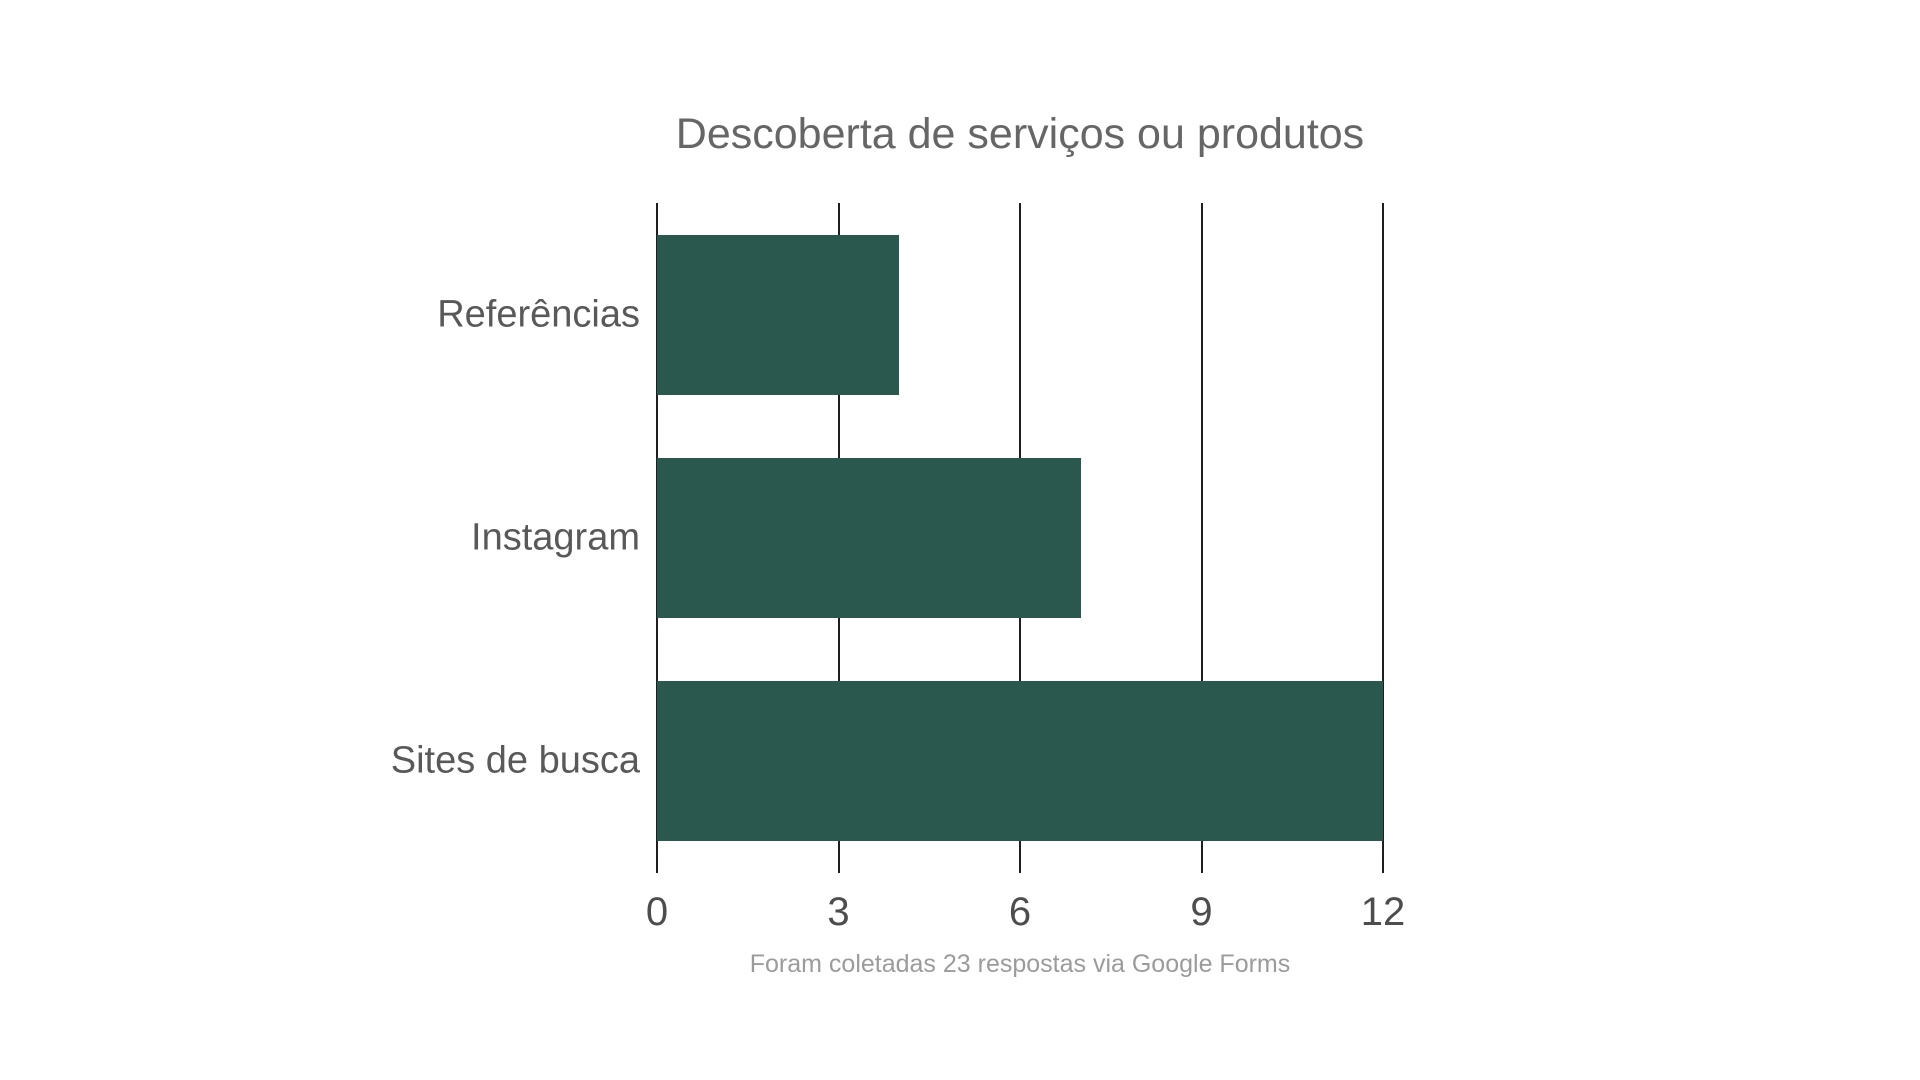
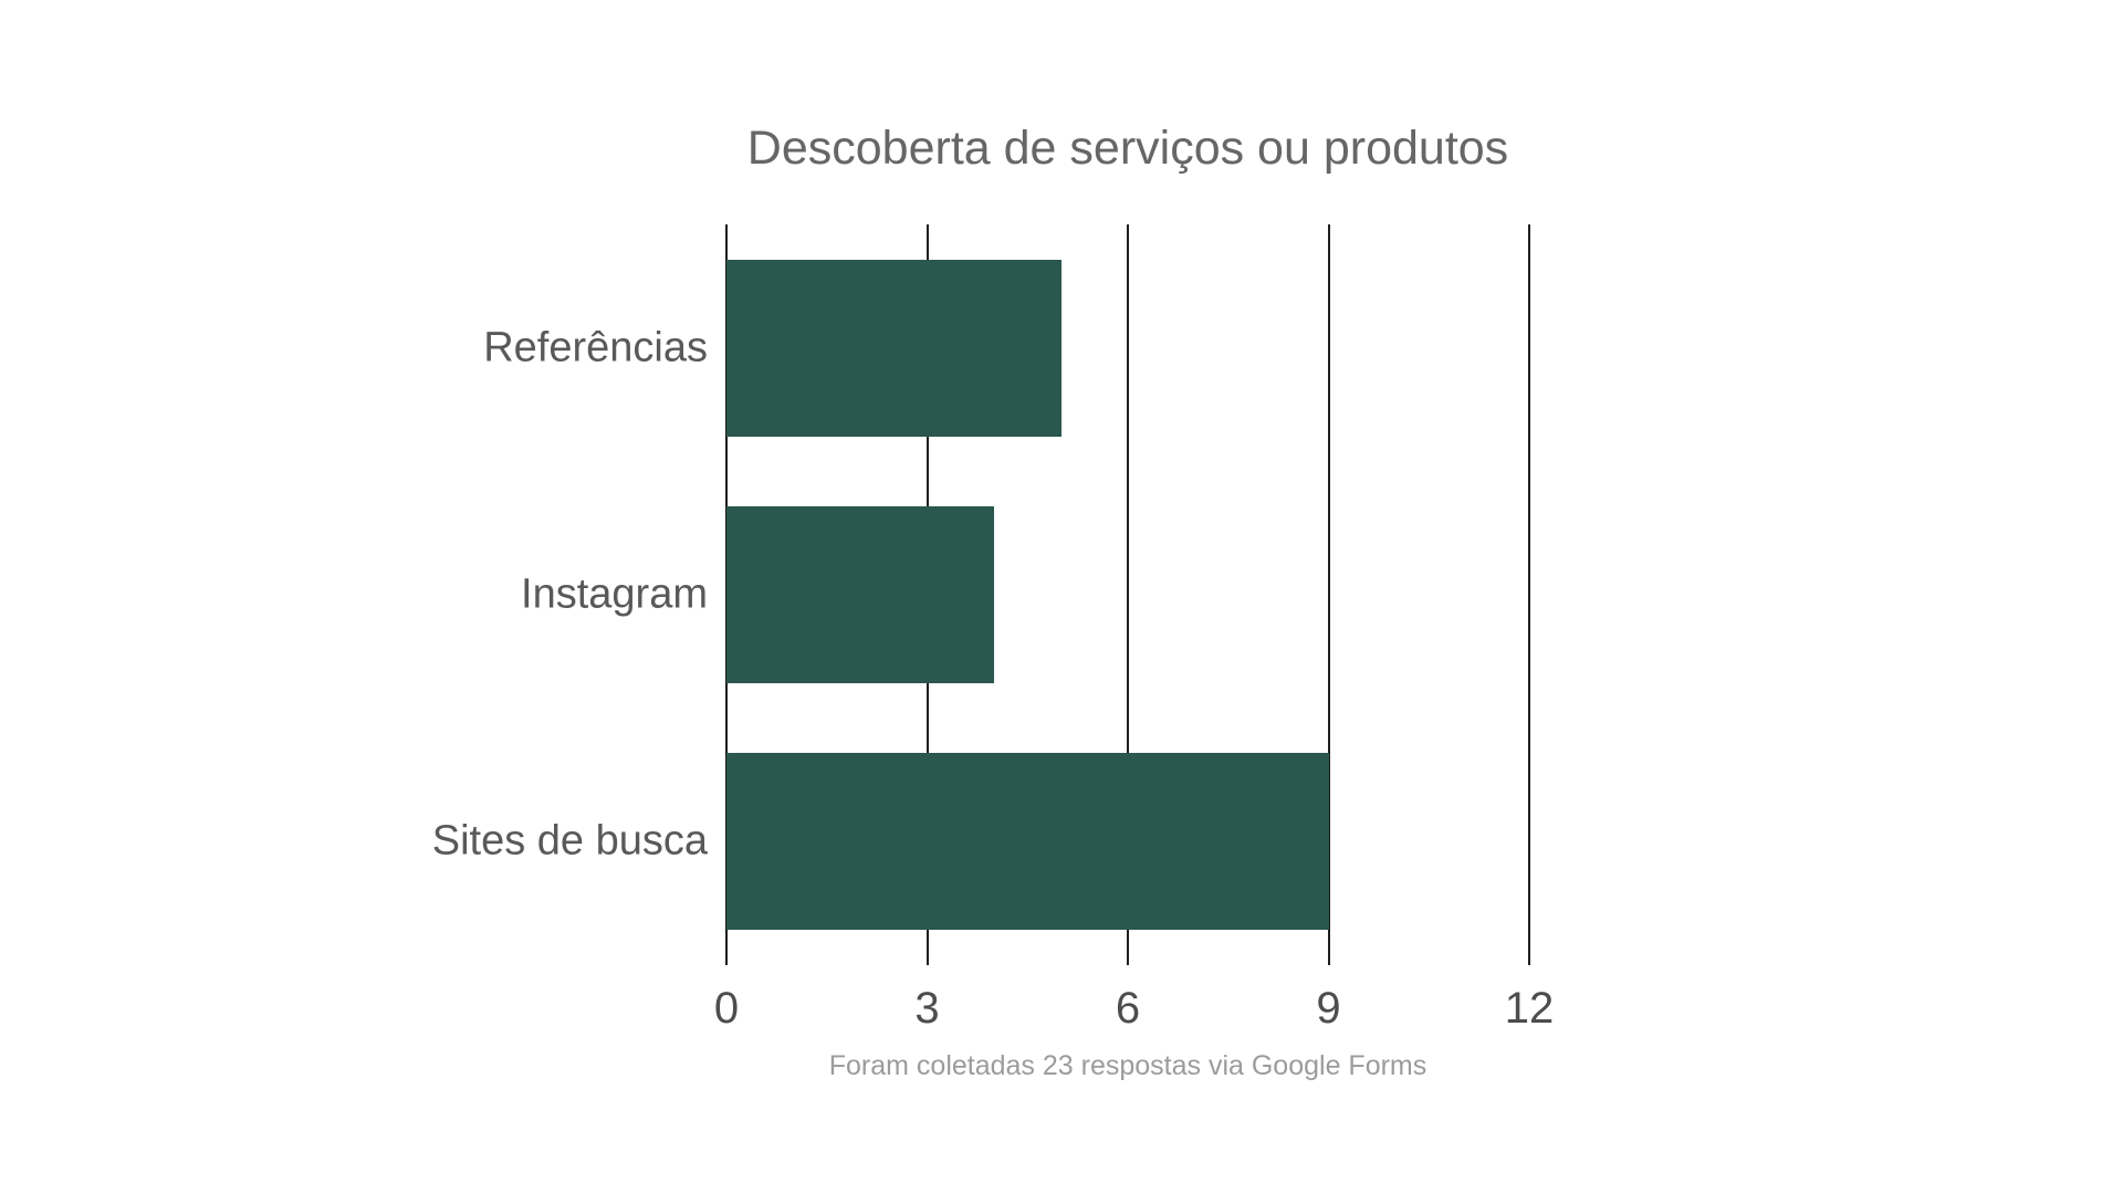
Referências: 4 -> 5
Instagram: 7 -> 4
Sites de busca: 12 -> 9
